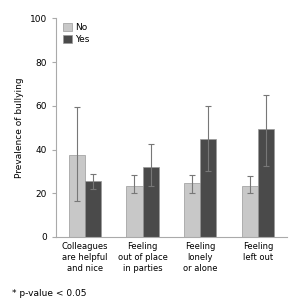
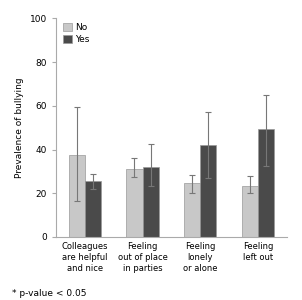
No/Feeling out of place in parties: 23.5 -> 31.0
Yes/Feeling lonely or alone: 45.0 -> 42.0
